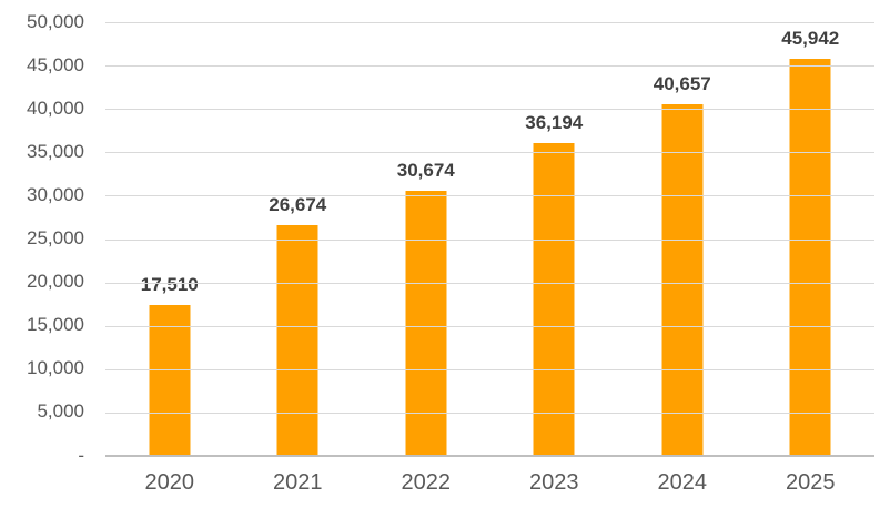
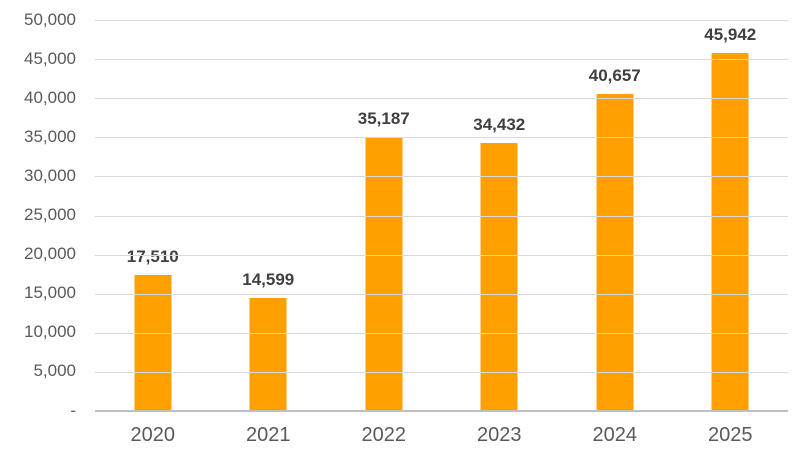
2021: 26,674 -> 14,599
2022: 30,674 -> 35,187
2023: 36,194 -> 34,432
